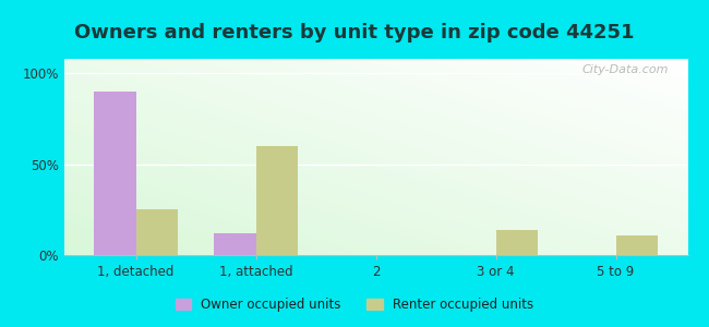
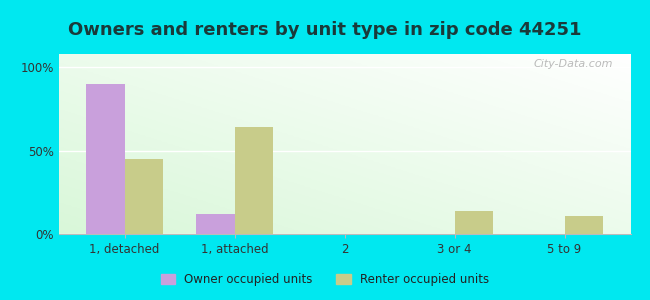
Renter occupied units/1, detached: 25% -> 45%
Renter occupied units/1, attached: 60% -> 64%
